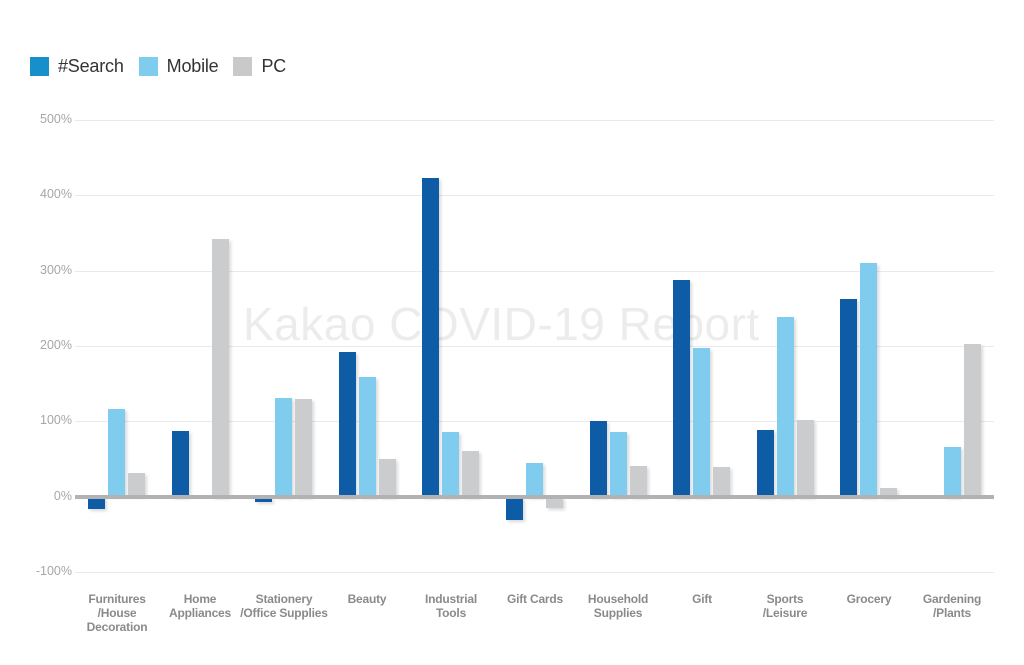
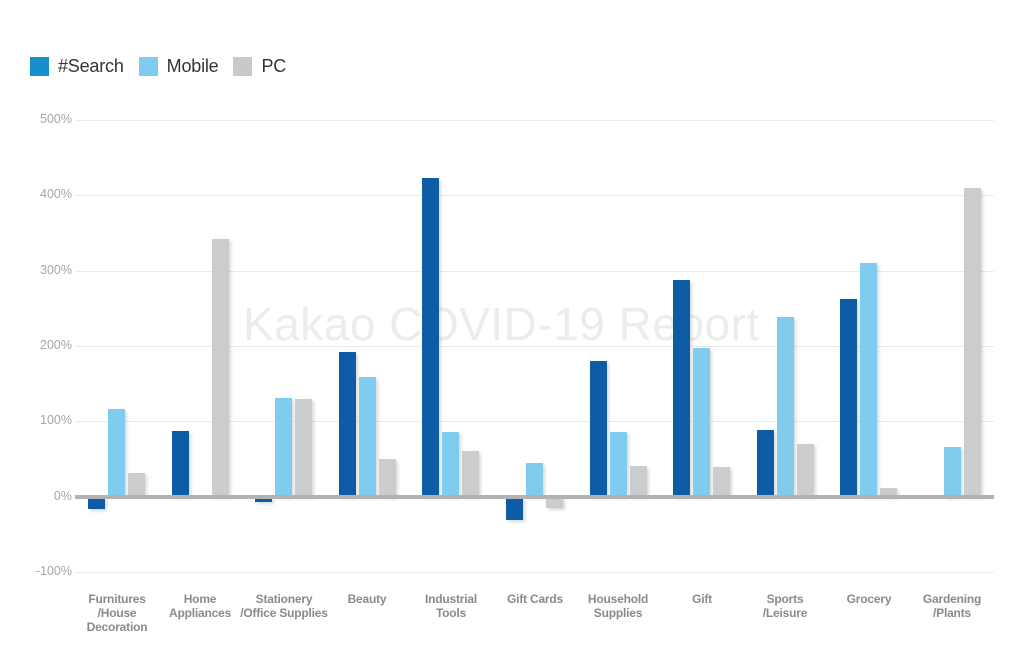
#Search/Household Supplies: 100% -> 180%
PC/Sports /Leisure: 100% -> 70%
PC/Gardening /Plants: 200% -> 410%
